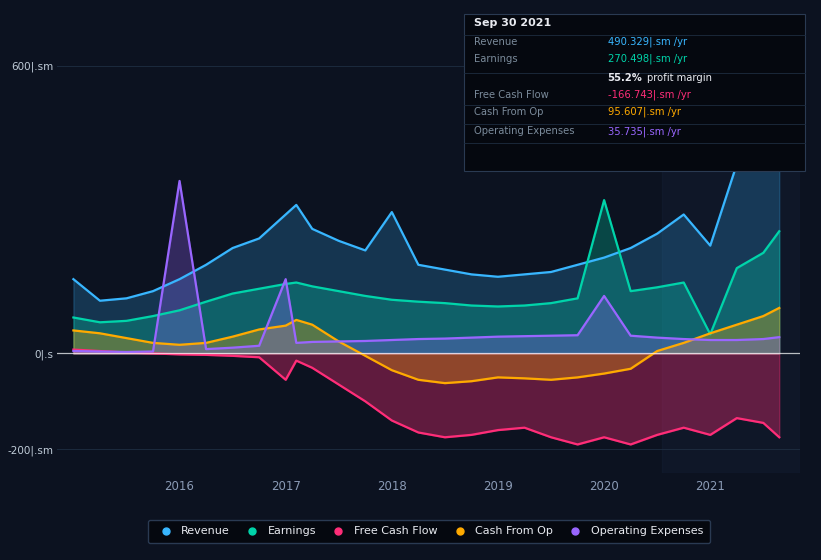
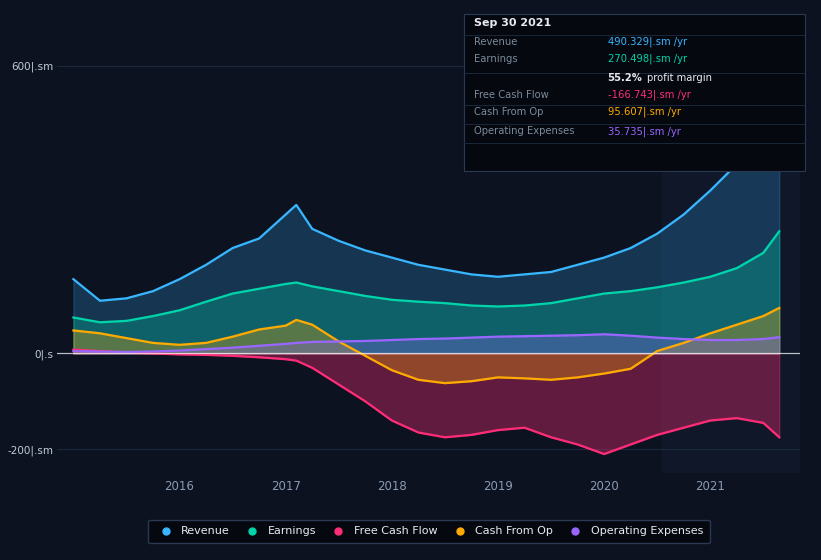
Operating Expenses/2016: 360|.sm -> 6|.sm
Free Cash Flow/2017: -55|.sm -> -12|.sm
Operating Expenses/2017: 155|.sm -> 20|.sm
Revenue/2018: 295|.sm -> 200|.sm
Earnings/2020: 320|.sm -> 125|.sm
Free Cash Flow/2020: -175|.sm -> -210|.sm
Operating Expenses/2020: 120|.sm -> 40|.sm
Revenue/2021: 225|.sm -> 340|.sm
Earnings/2021: 40|.sm -> 160|.sm
Free Cash Flow/2021: -170|.sm -> -140|.sm
